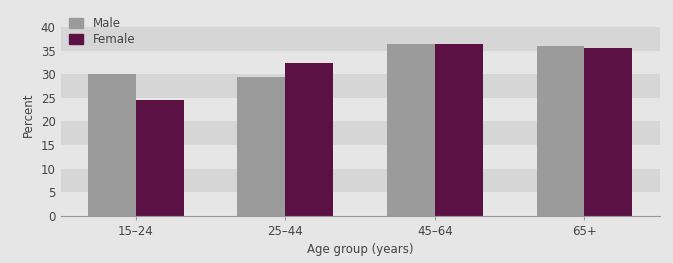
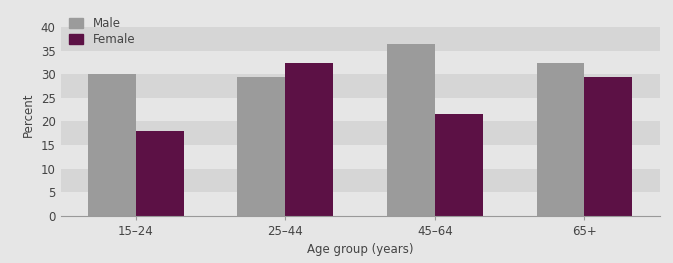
Female/15–24: 24.5 -> 18.0
Female/45–64: 36.5 -> 21.5
Male/65+: 36.0 -> 32.5
Female/65+: 35.5 -> 29.5
